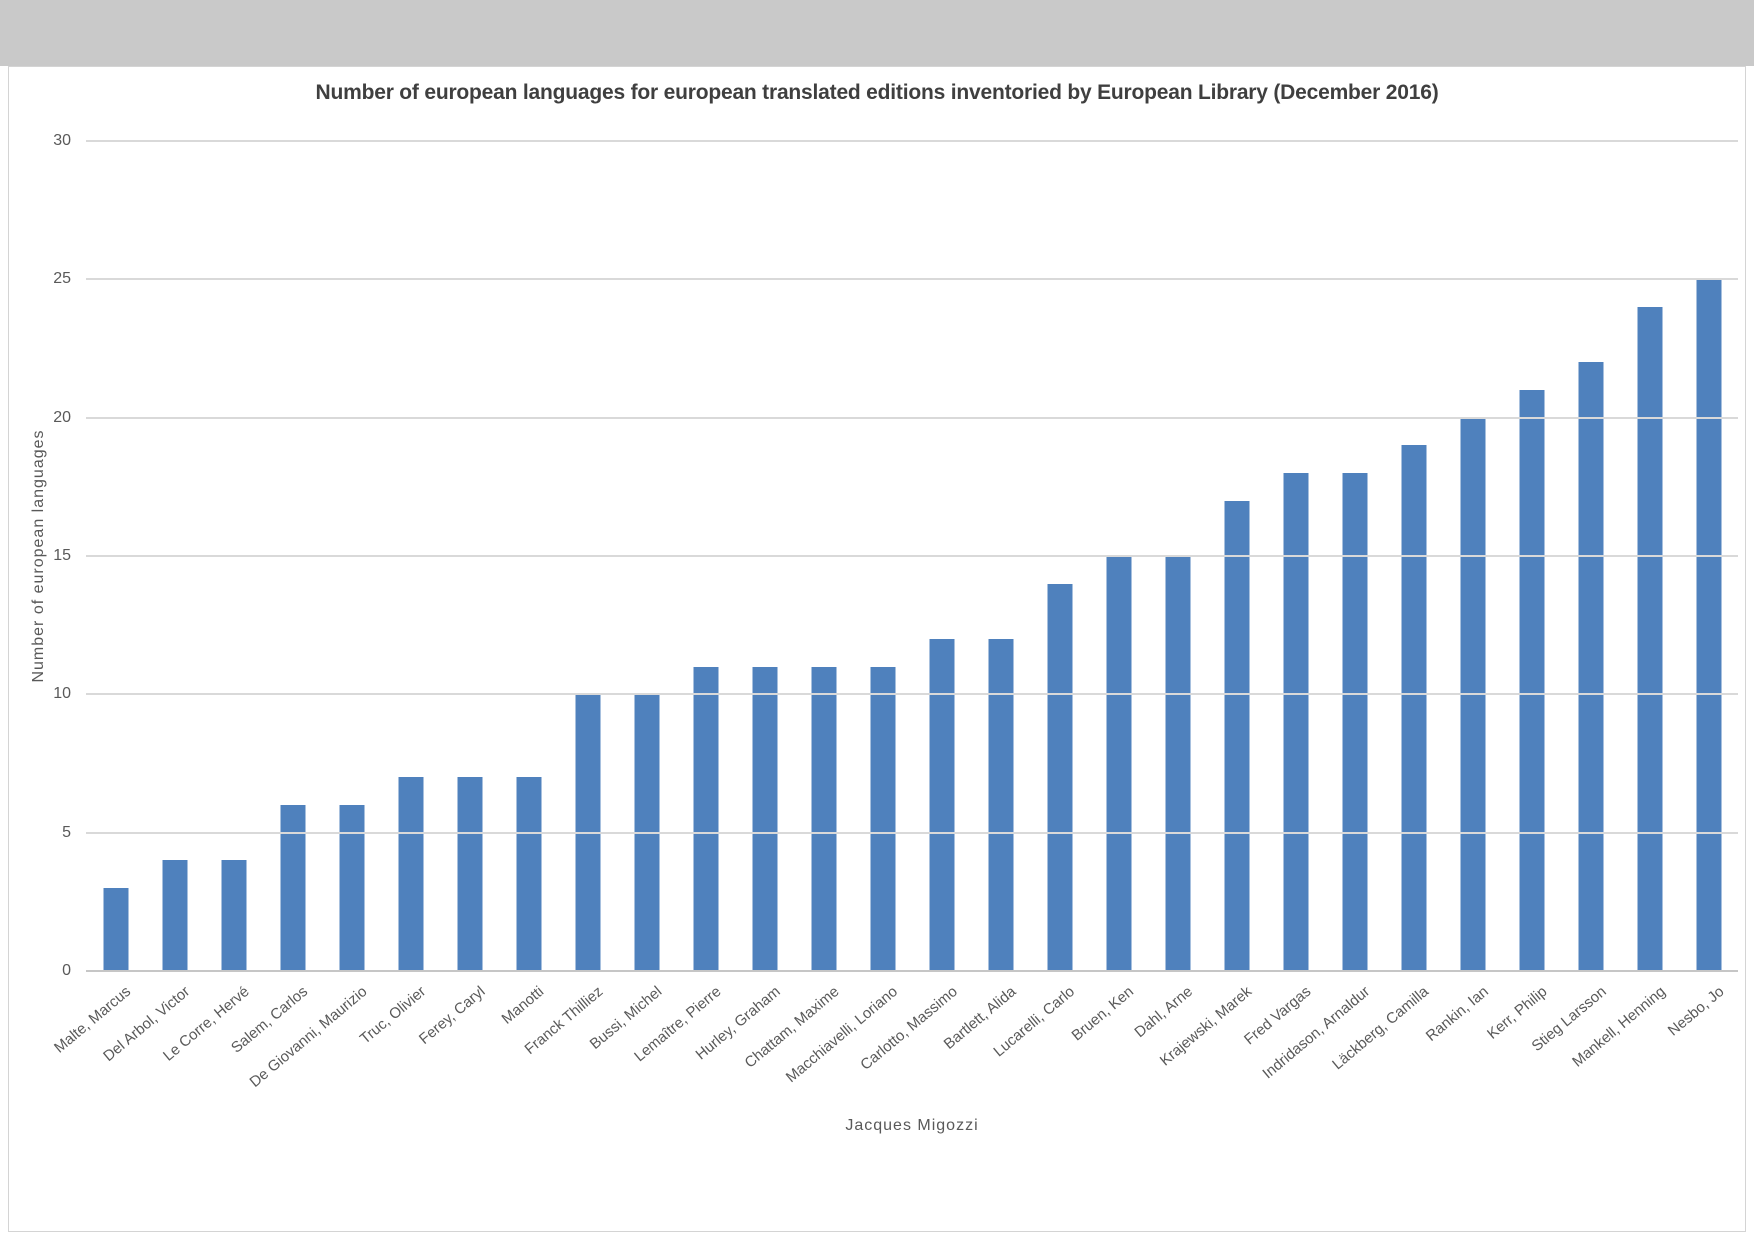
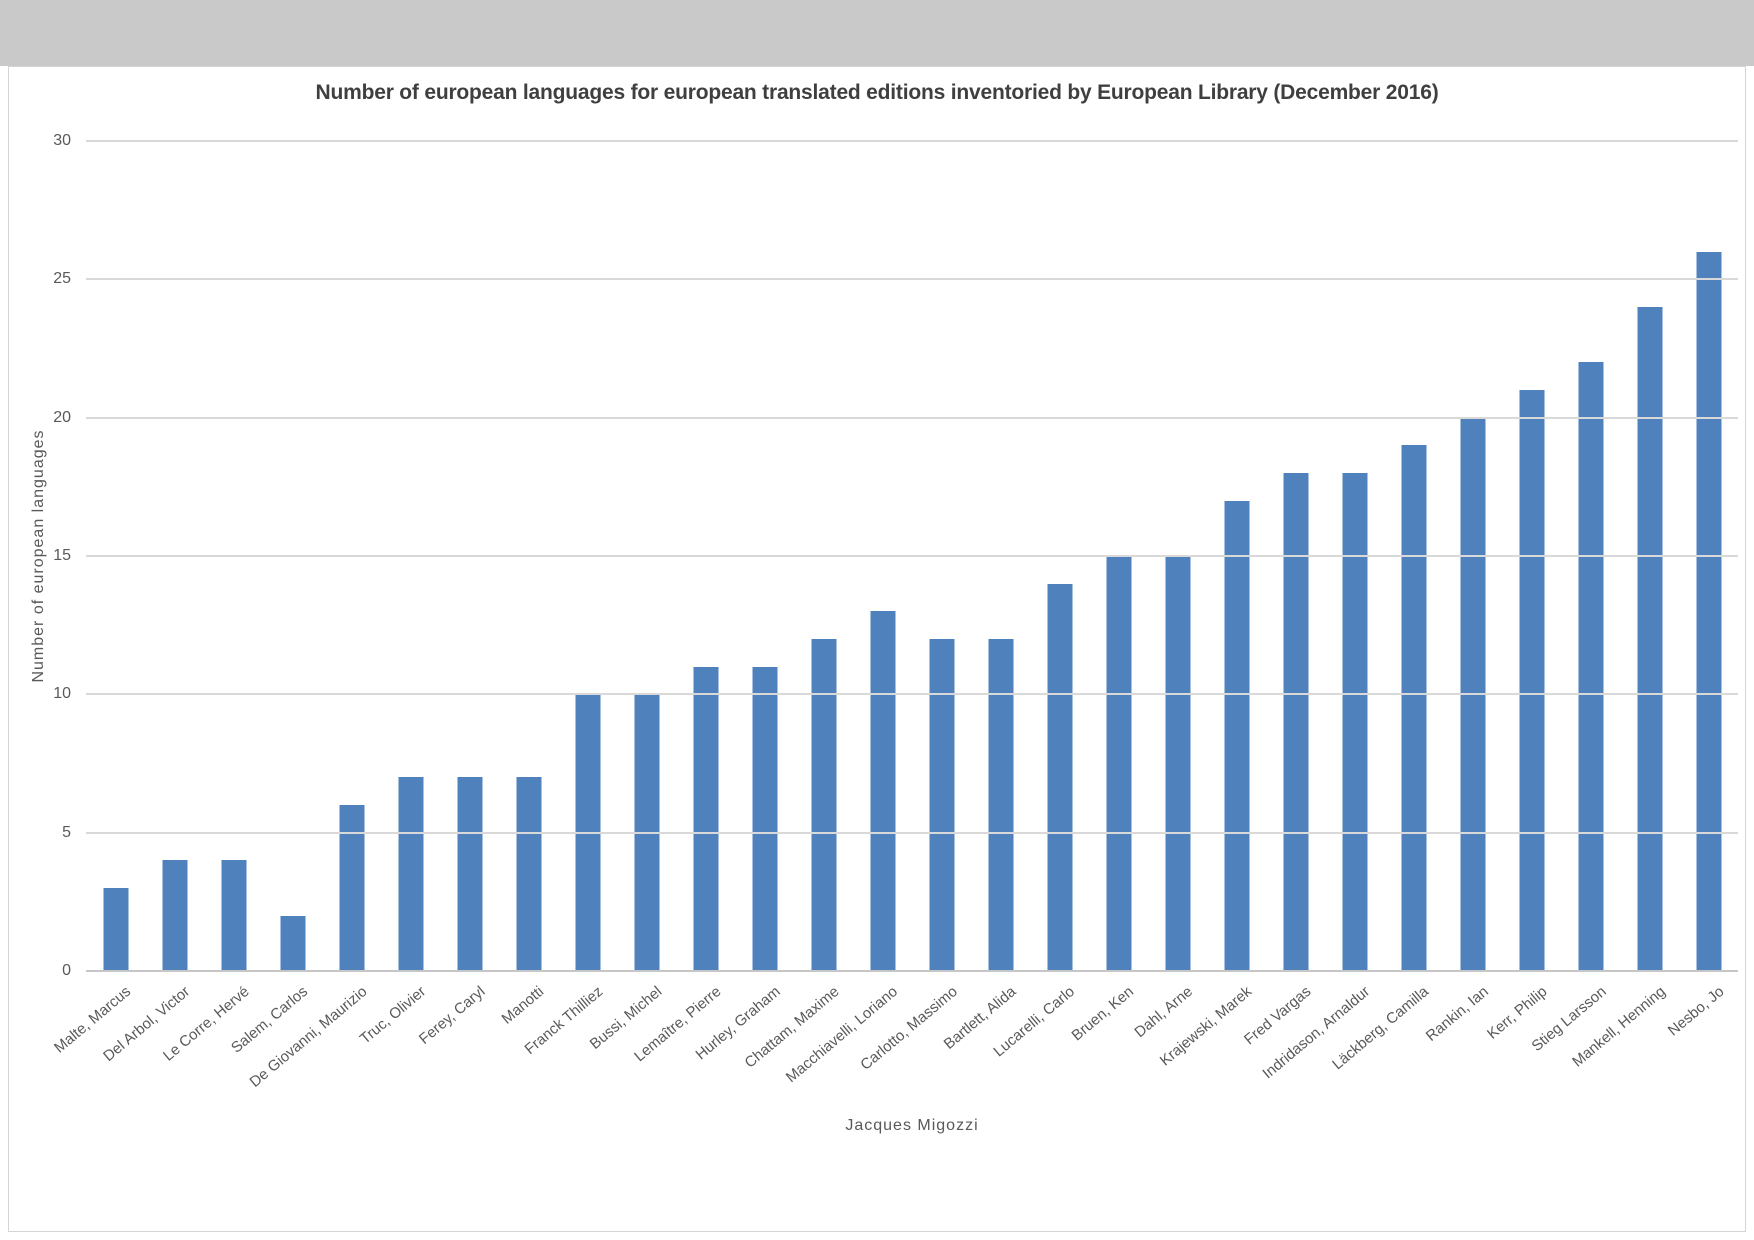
Salem, Carlos: 6 -> 2
Chattam, Maxime: 11 -> 12
Macchiavelli, Loriano: 11 -> 13
Nesbo, Jo: 25 -> 26
